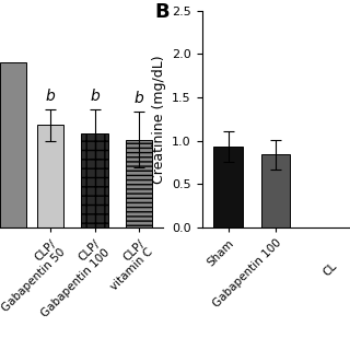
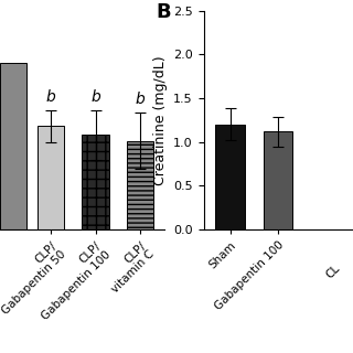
Sham: 0.93 -> 1.20
Gabapentin 100: 0.84 -> 1.12
